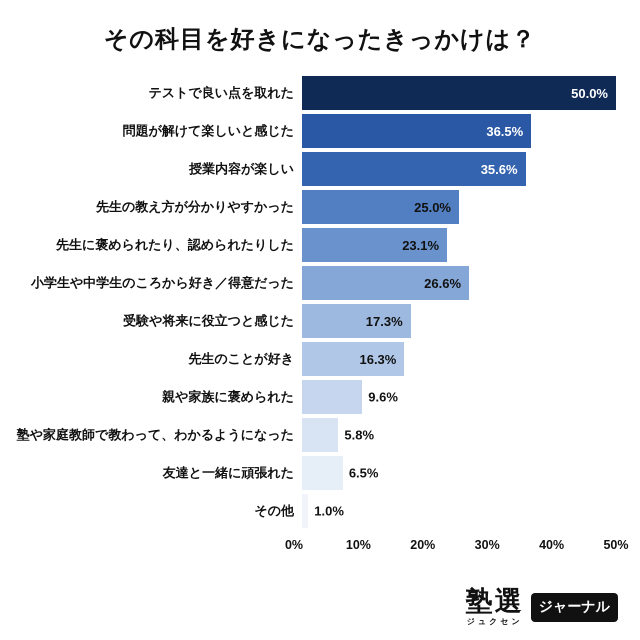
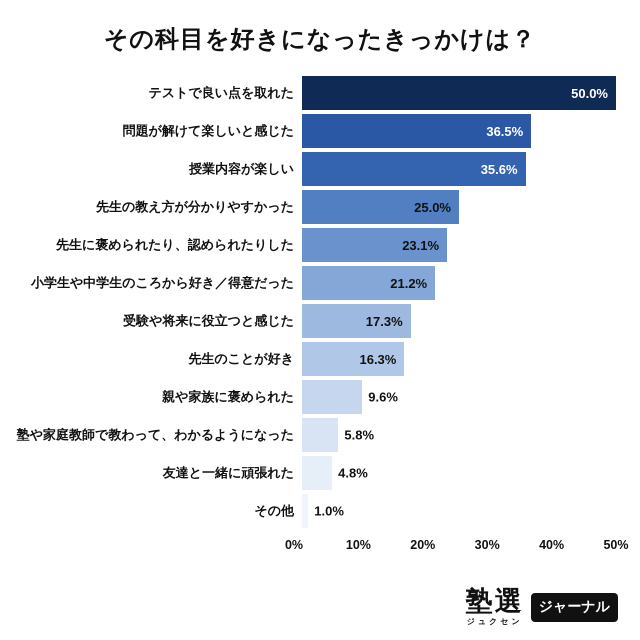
小学生や中学生のころから好き／得意だった: 26.6% -> 21.2%
友達と一緒に頑張れた: 6.5% -> 4.8%
